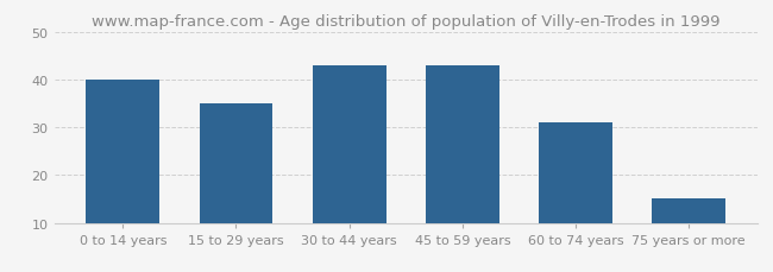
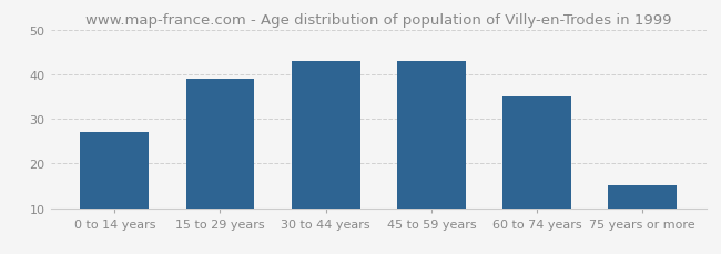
0 to 14 years: 40 -> 27
15 to 29 years: 35 -> 39
60 to 74 years: 31 -> 35
